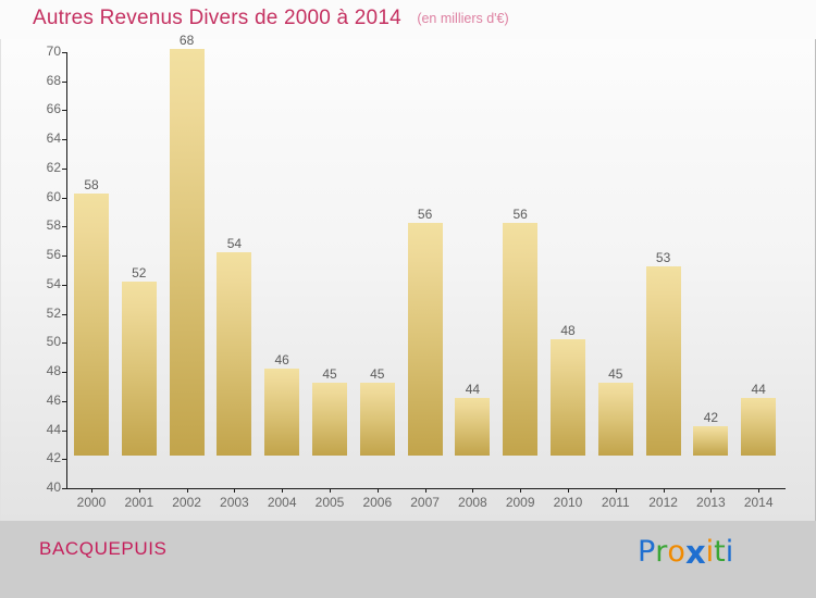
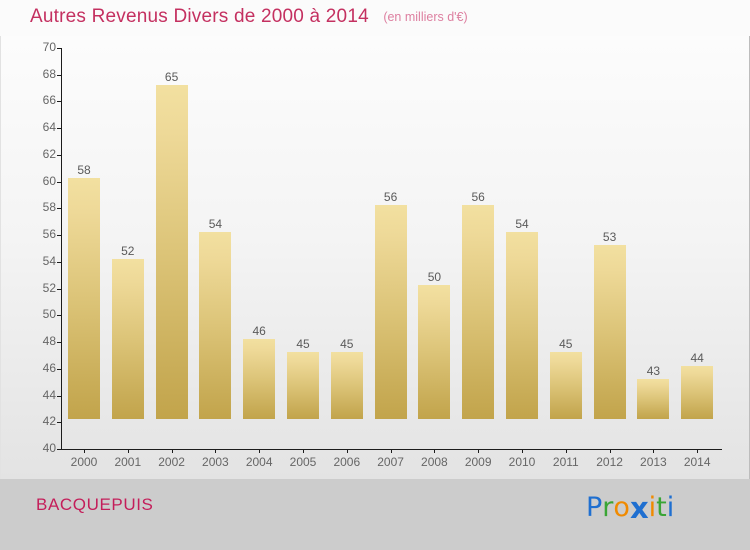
2002: 68 -> 65
2008: 44 -> 50
2010: 48 -> 54
2013: 42 -> 43
